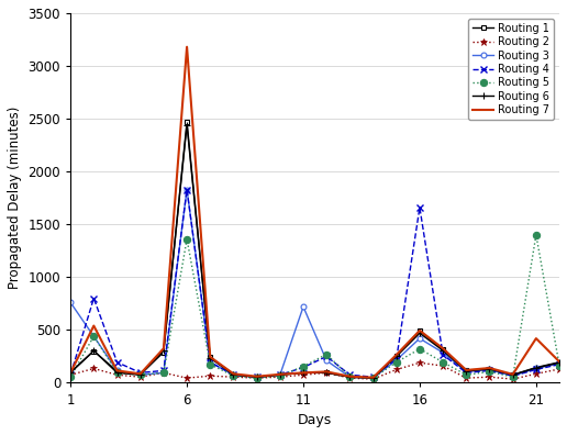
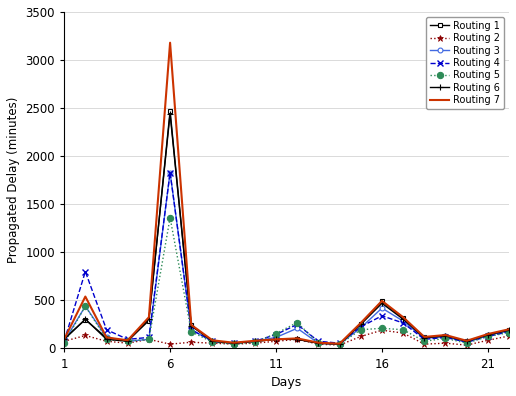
Routing 3/1: 760 -> 80
Routing 3/11: 720 -> 120
Routing 4/16: 1660 -> 340
Routing 5/16: 320 -> 210
Routing 5/21: 1400 -> 120
Routing 7/21: 420 -> 150
